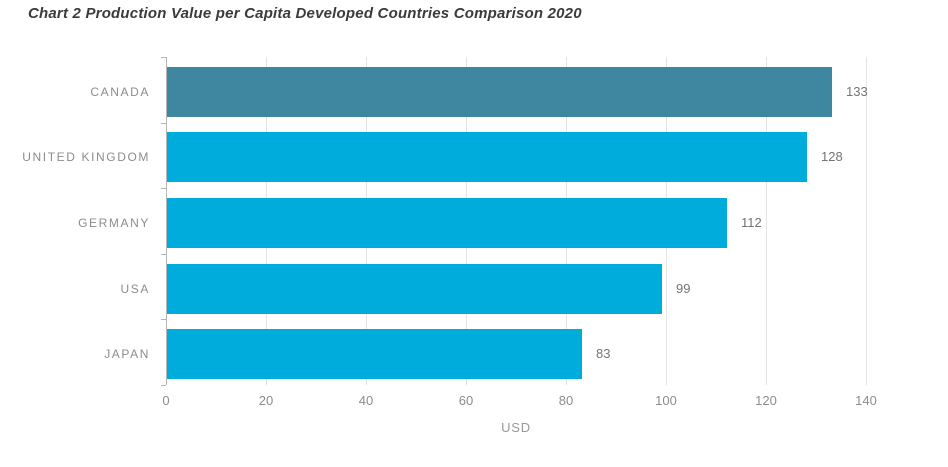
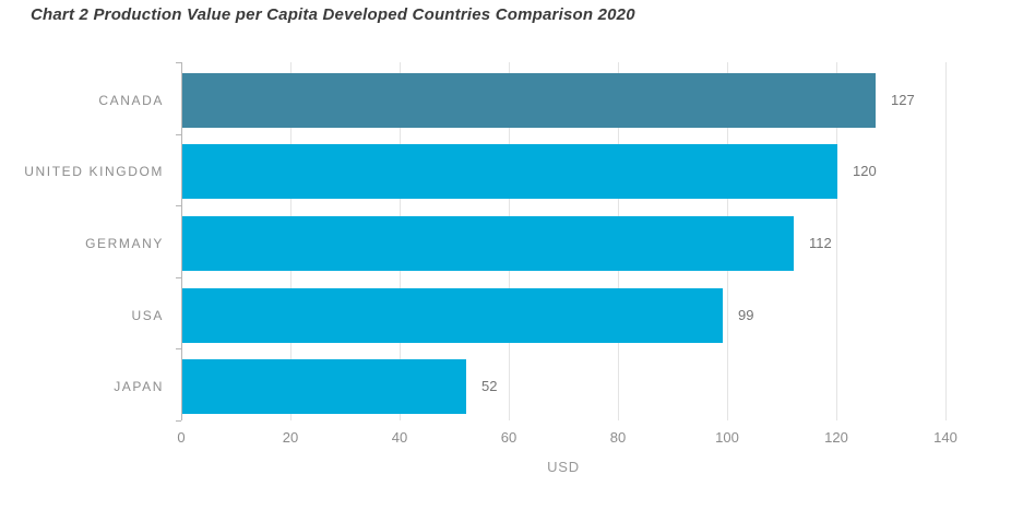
CANADA: 133 -> 127
UNITED KINGDOM: 128 -> 120
JAPAN: 83 -> 52
